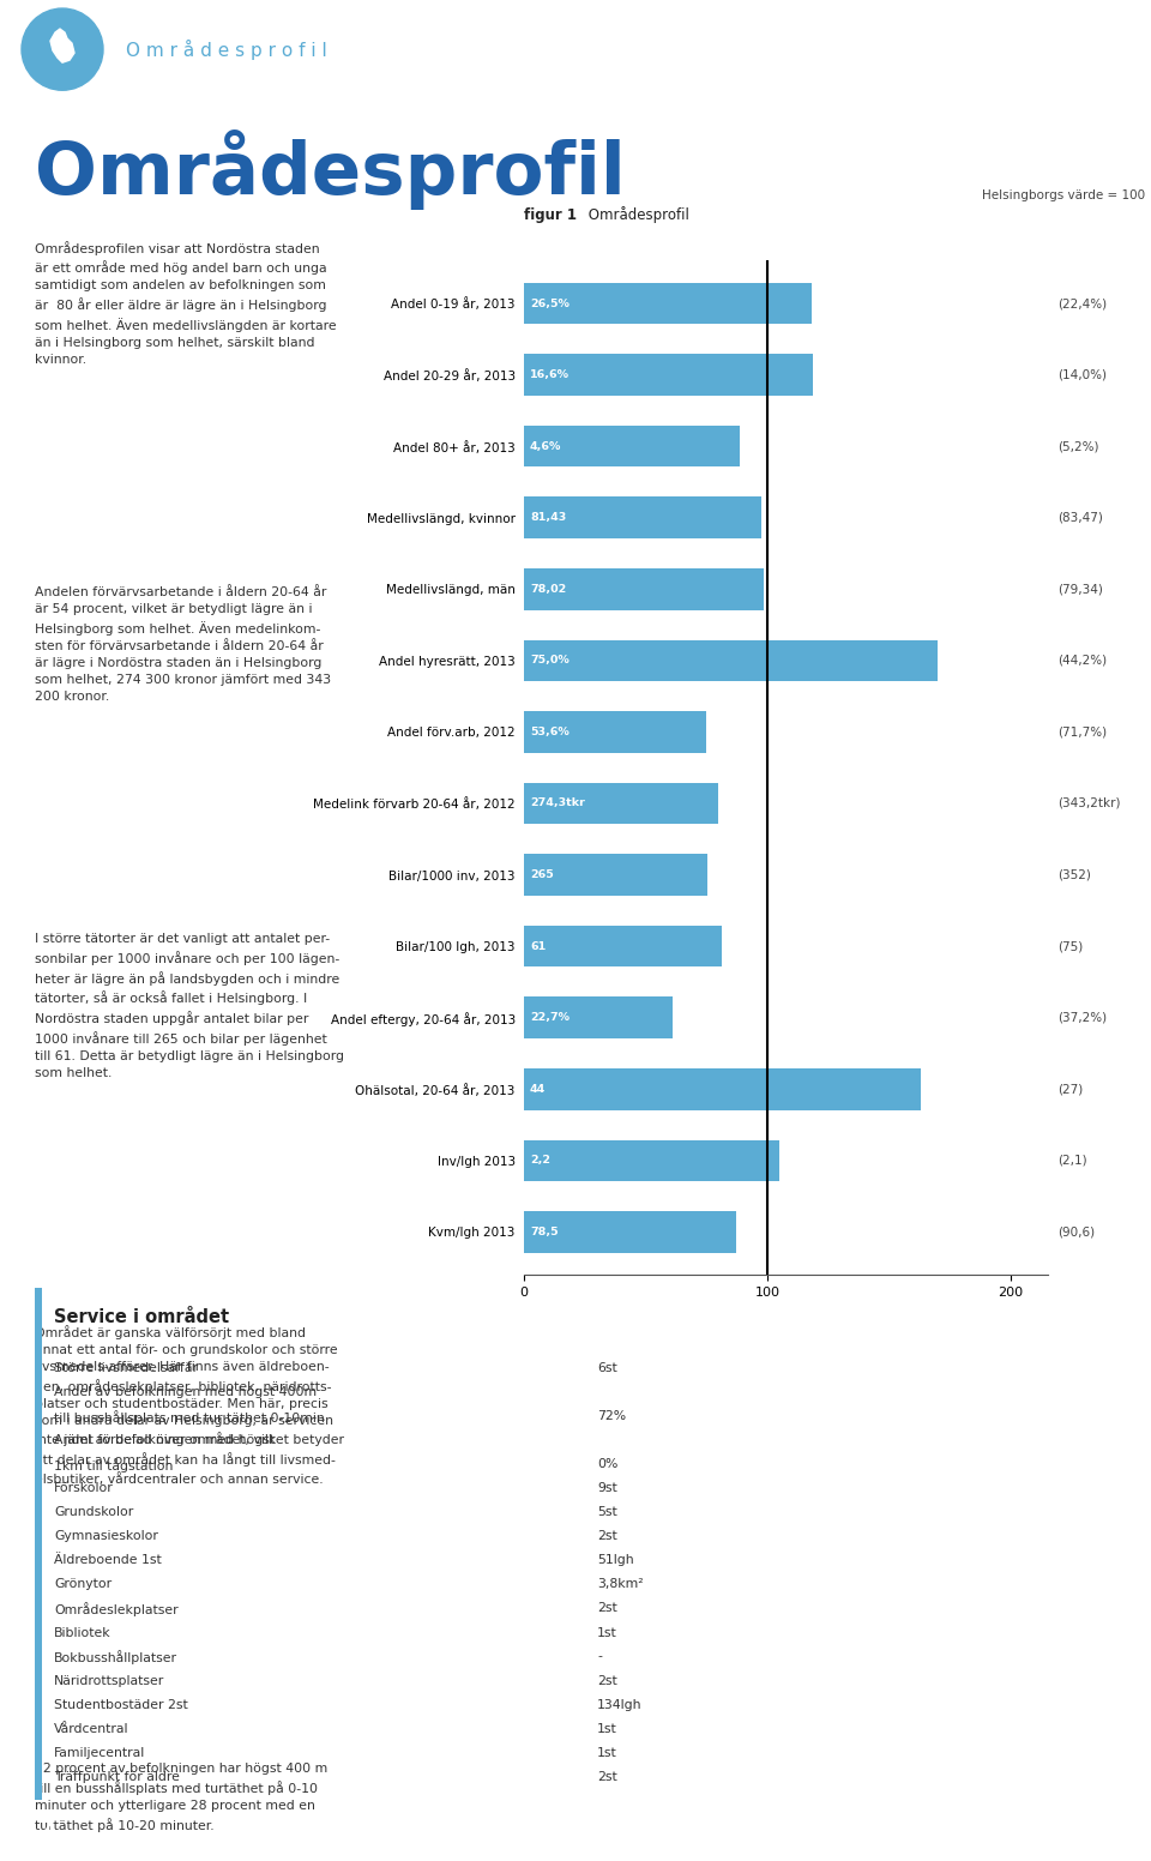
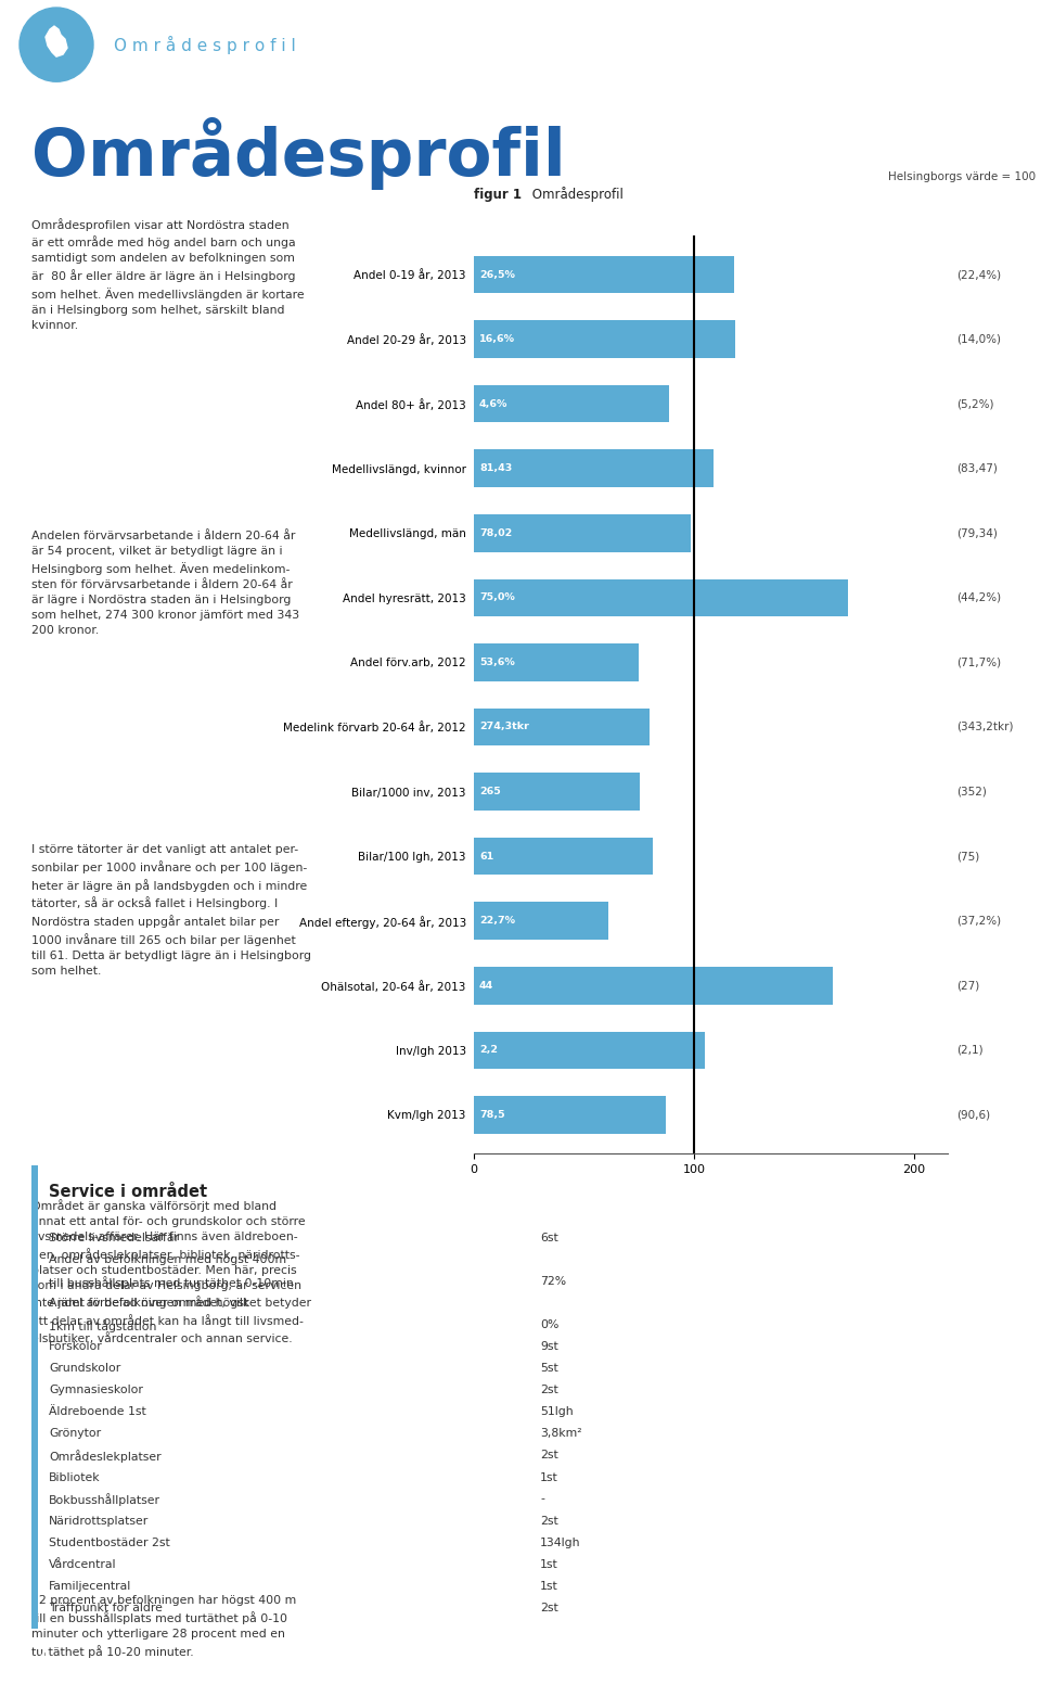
Medellivslängd, kvinnor: 97.6 -> 109.0
